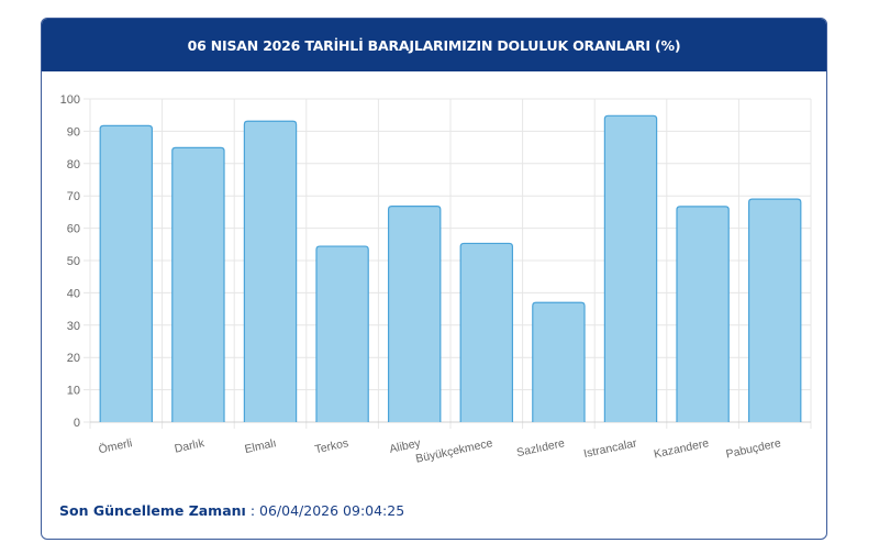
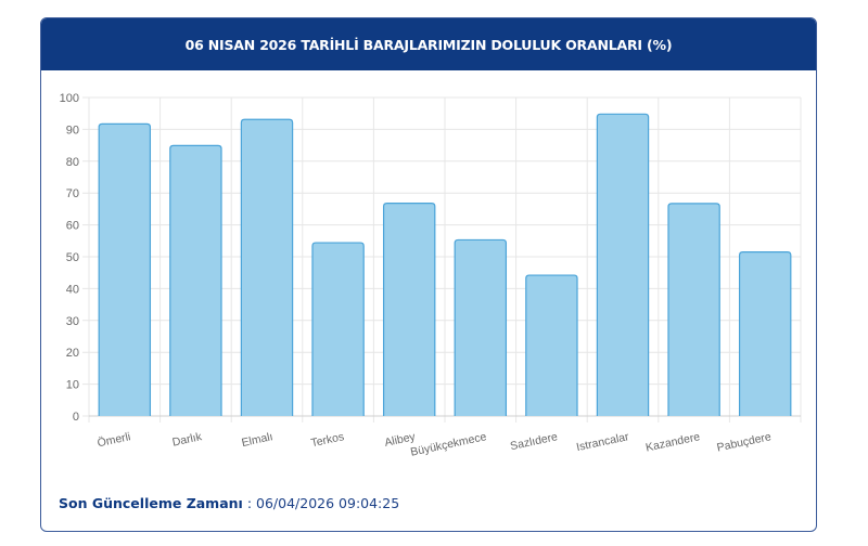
Sazlıdere: 37 -> 44
Pabuçdere: 69 -> 52
